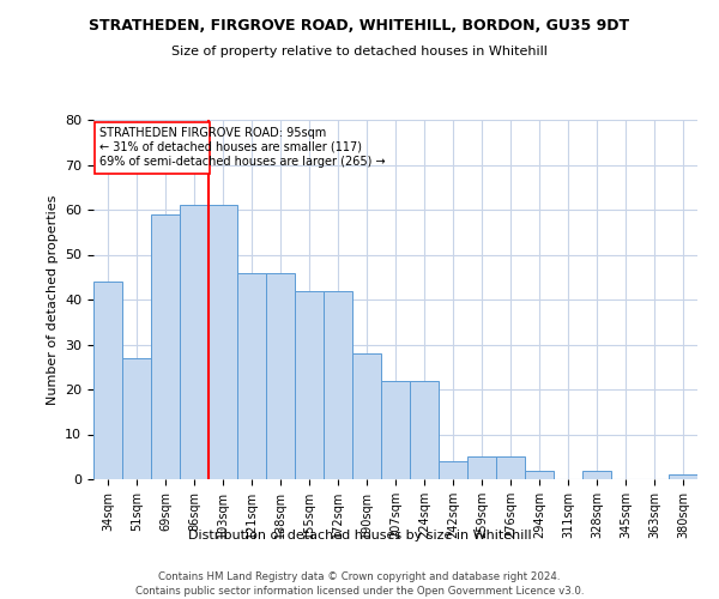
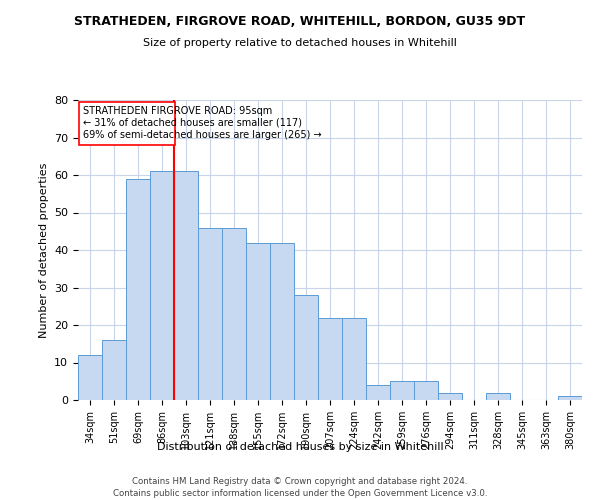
34sqm: 44 -> 12
51sqm: 27 -> 16
